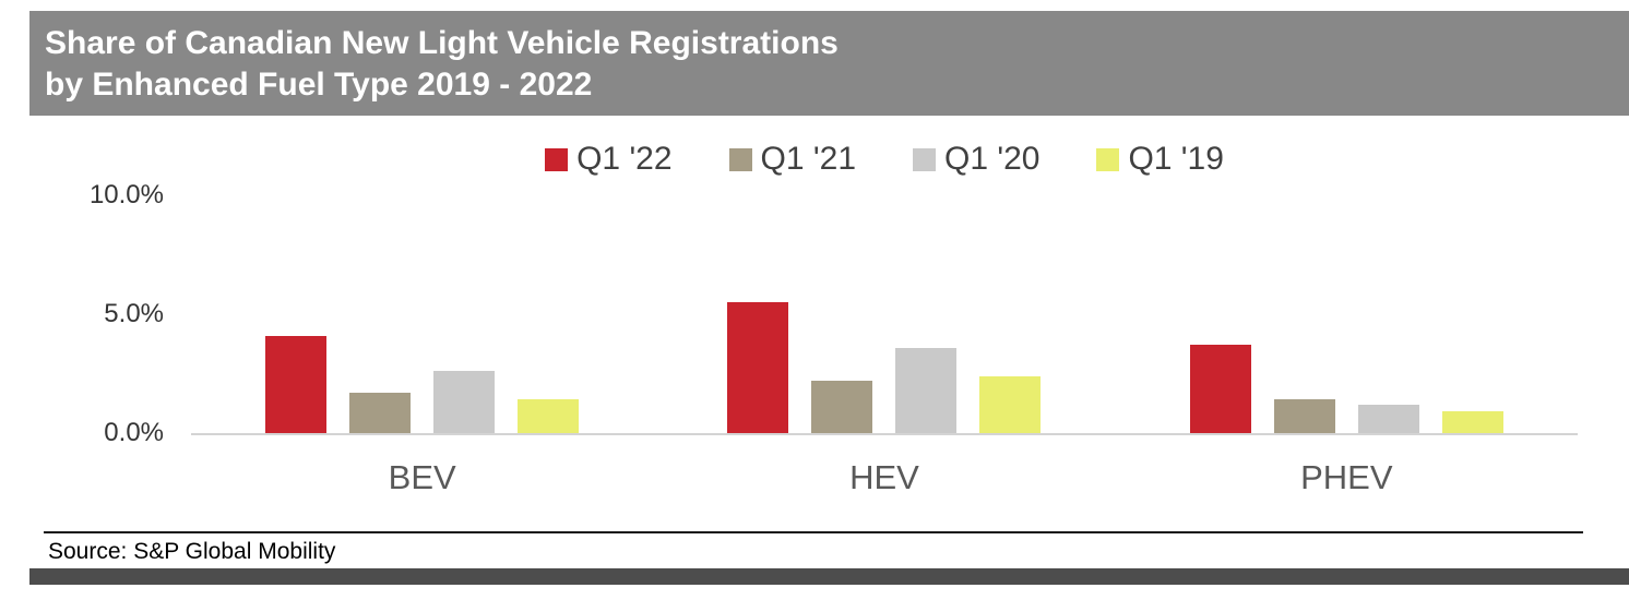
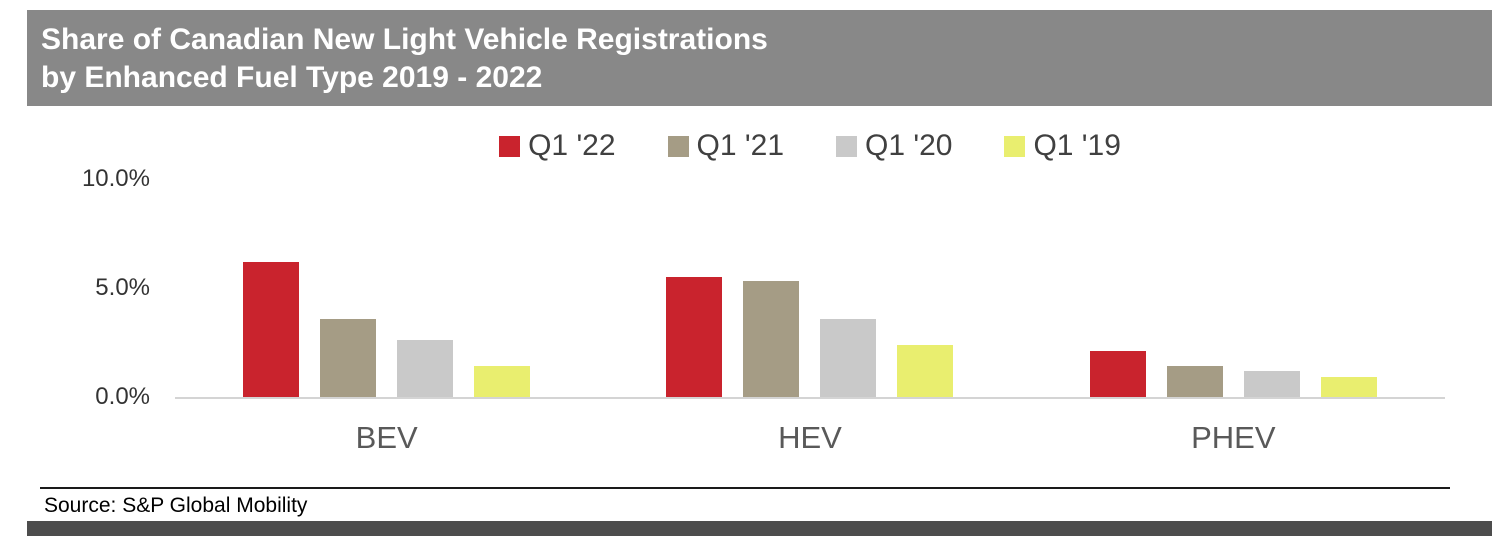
Q1 '22/BEV: 4.1% -> 6.2%
Q1 '21/BEV: 1.7% -> 3.6%
Q1 '21/HEV: 2.2% -> 5.3%
Q1 '22/PHEV: 3.7% -> 2.1%
